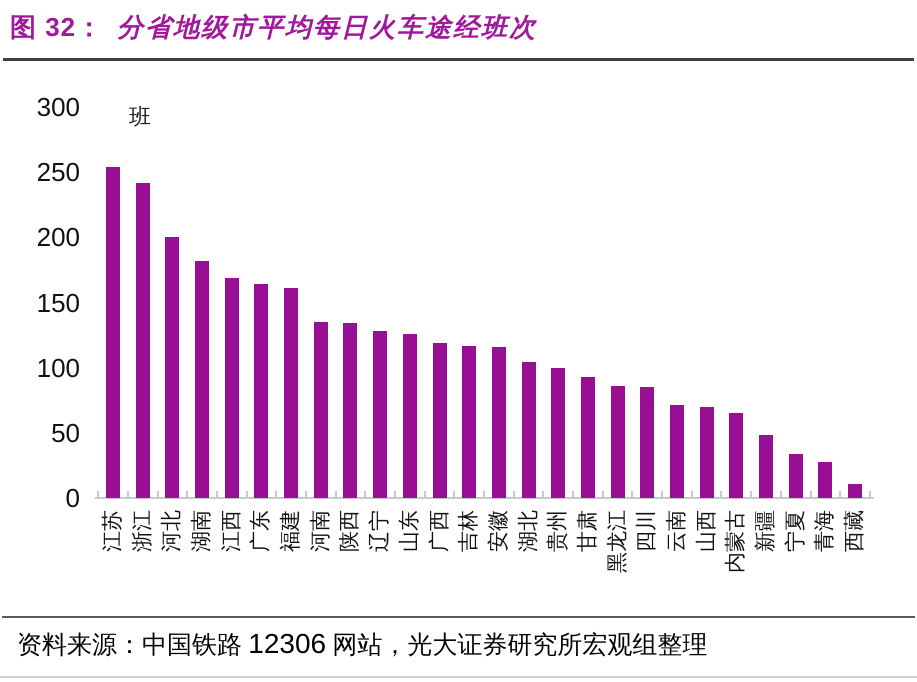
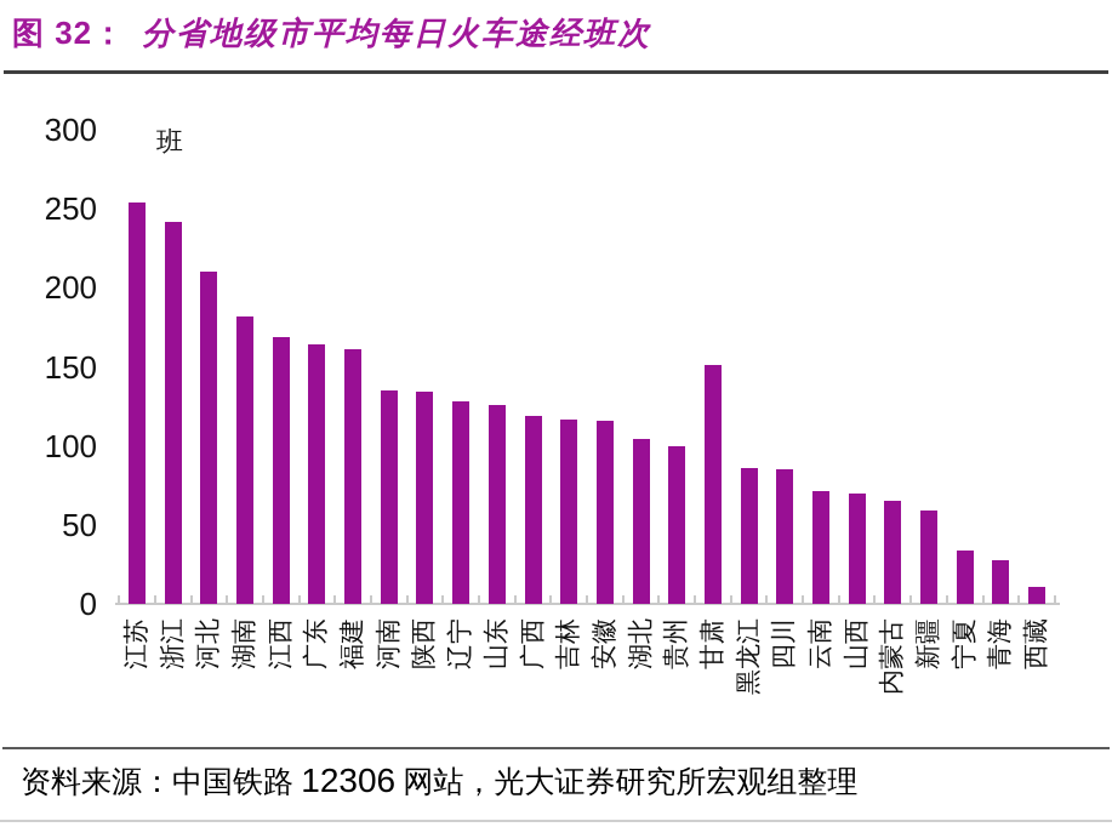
河北: 200 -> 210
甘肃: 93 -> 151
新疆: 48 -> 59
